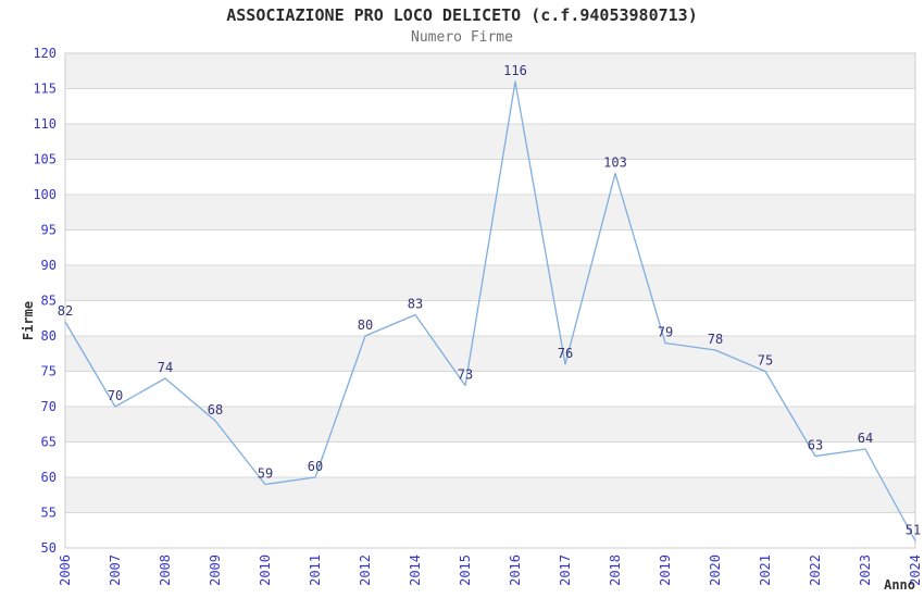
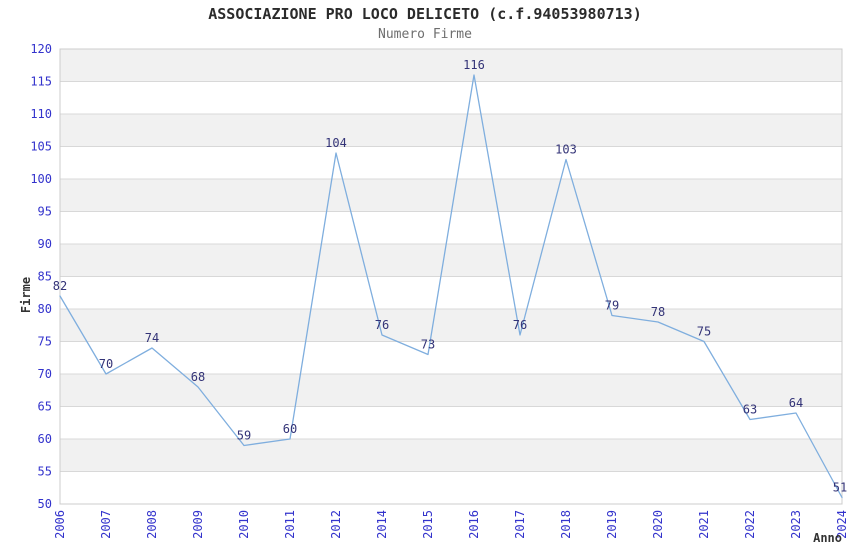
2012: 80 -> 104
2014: 83 -> 76
